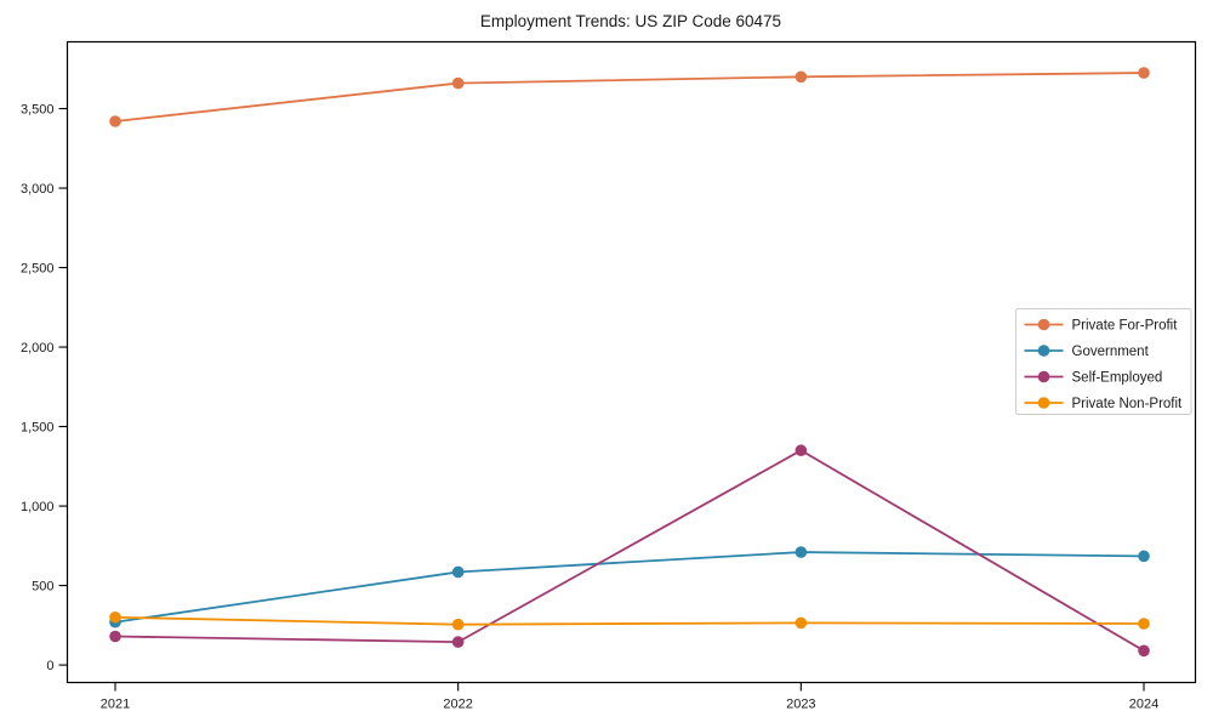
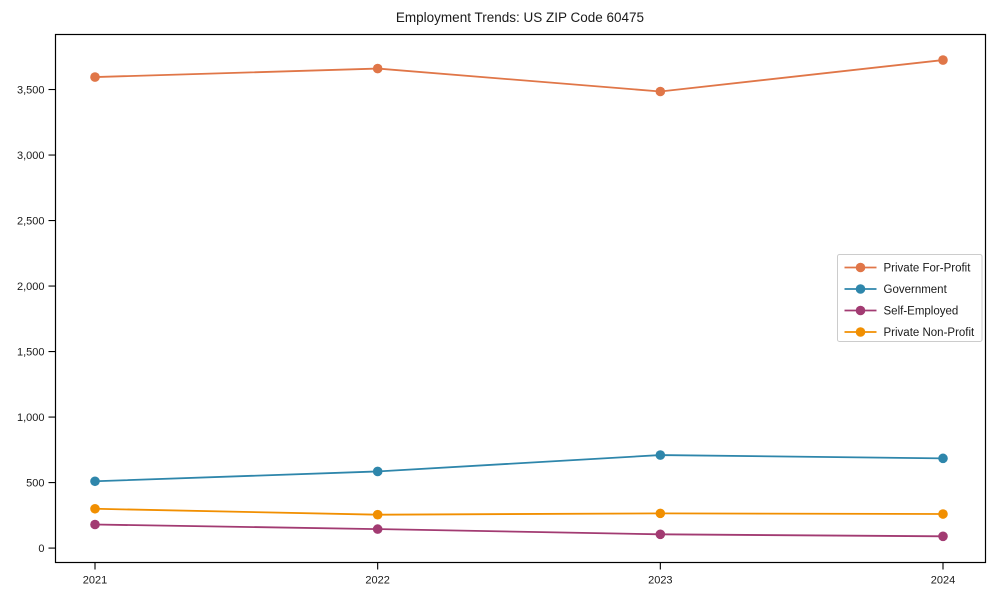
Private For-Profit/2021: 3420 -> 3600
Government/2021: 270 -> 510
Private For-Profit/2023: 3700 -> 3480
Self-Employed/2023: 1350 -> 100
